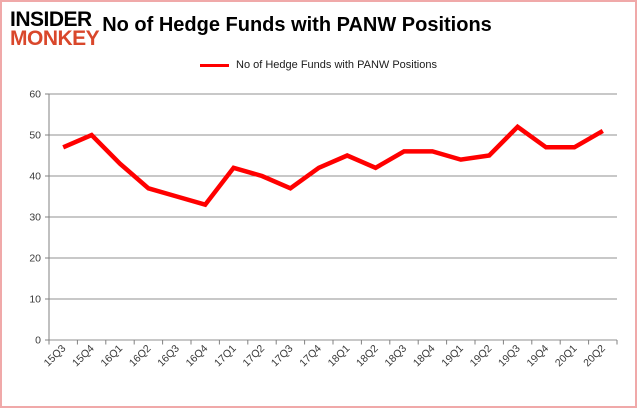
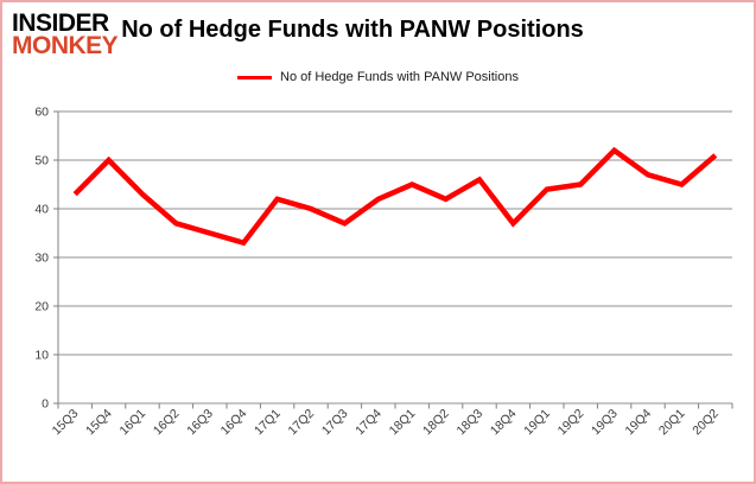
15Q3: 47 -> 43
18Q4: 46 -> 37
20Q1: 47 -> 45
